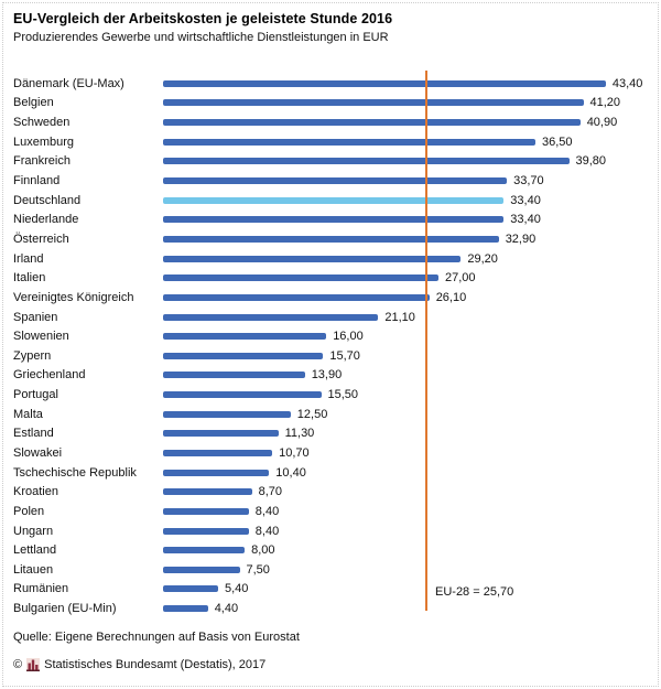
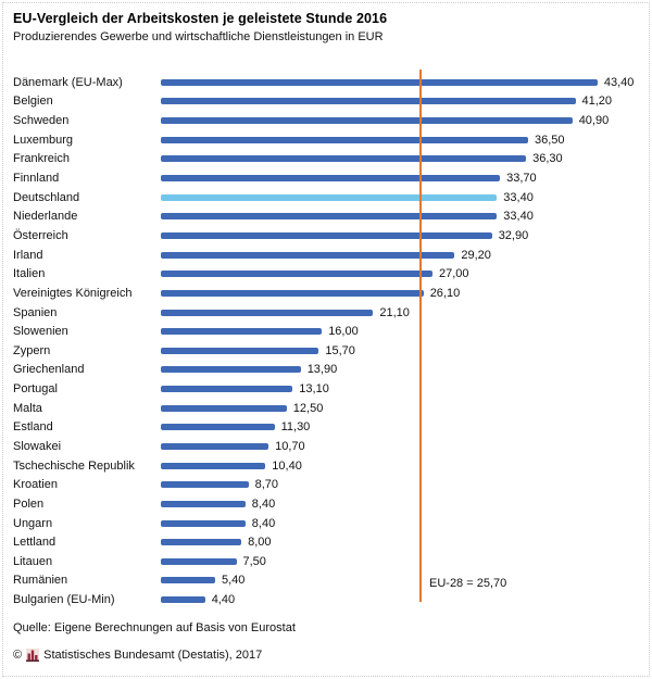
Frankreich: 39,80 -> 36,30
Portugal: 15,50 -> 13,10
